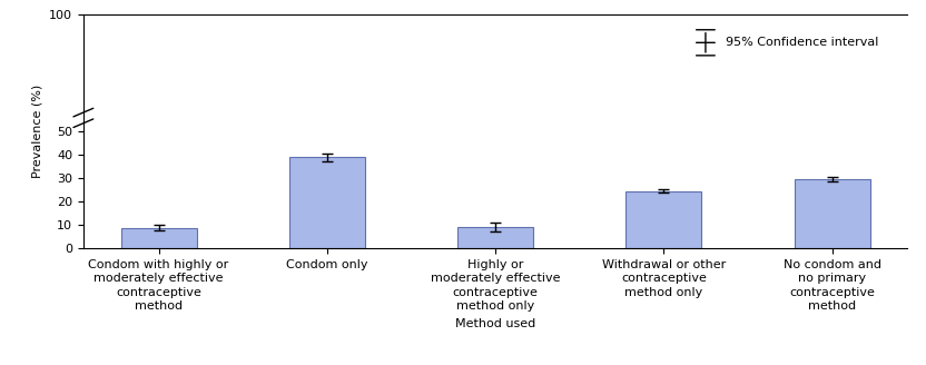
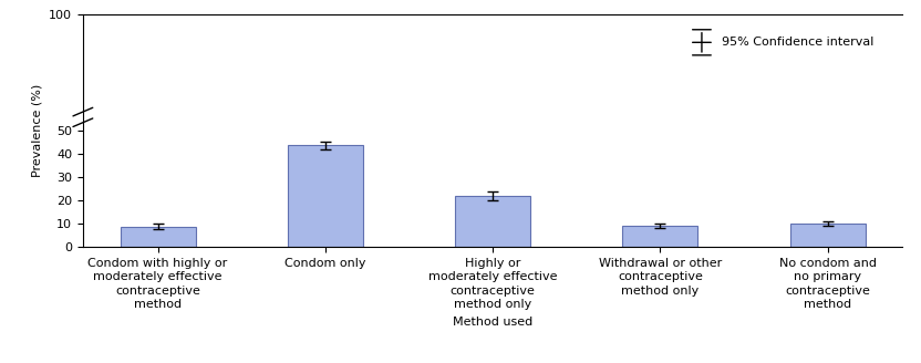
Condom only: 39.0 -> 43.7
Highly or moderately effective contraceptive method only: 9.0 -> 21.8
Withdrawal or other contraceptive method only: 24.5 -> 9.2
No condom and no primary contraceptive method: 29.5 -> 10.1
